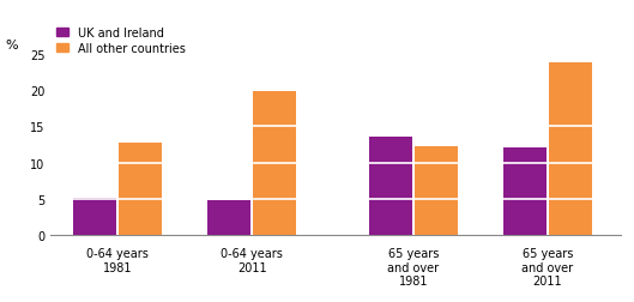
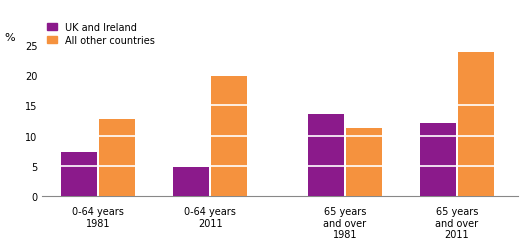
UK and Ireland/0-64 years 1981: 5.2 -> 7.3
All other countries/65 years and over 1981: 12.2 -> 11.2
